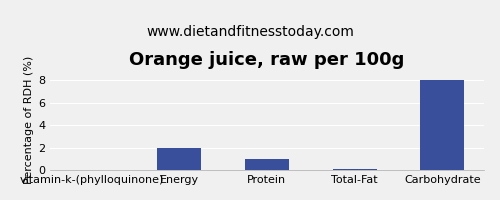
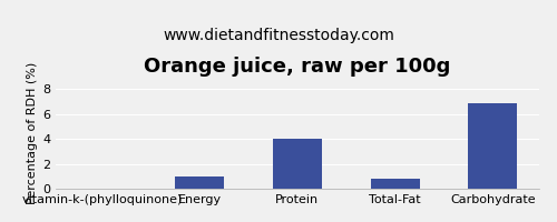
Energy: 2.0 -> 1.0
Protein: 1.0 -> 4.0
Total-Fat: 0.1 -> 0.8
Carbohydrate: 8.0 -> 6.9
